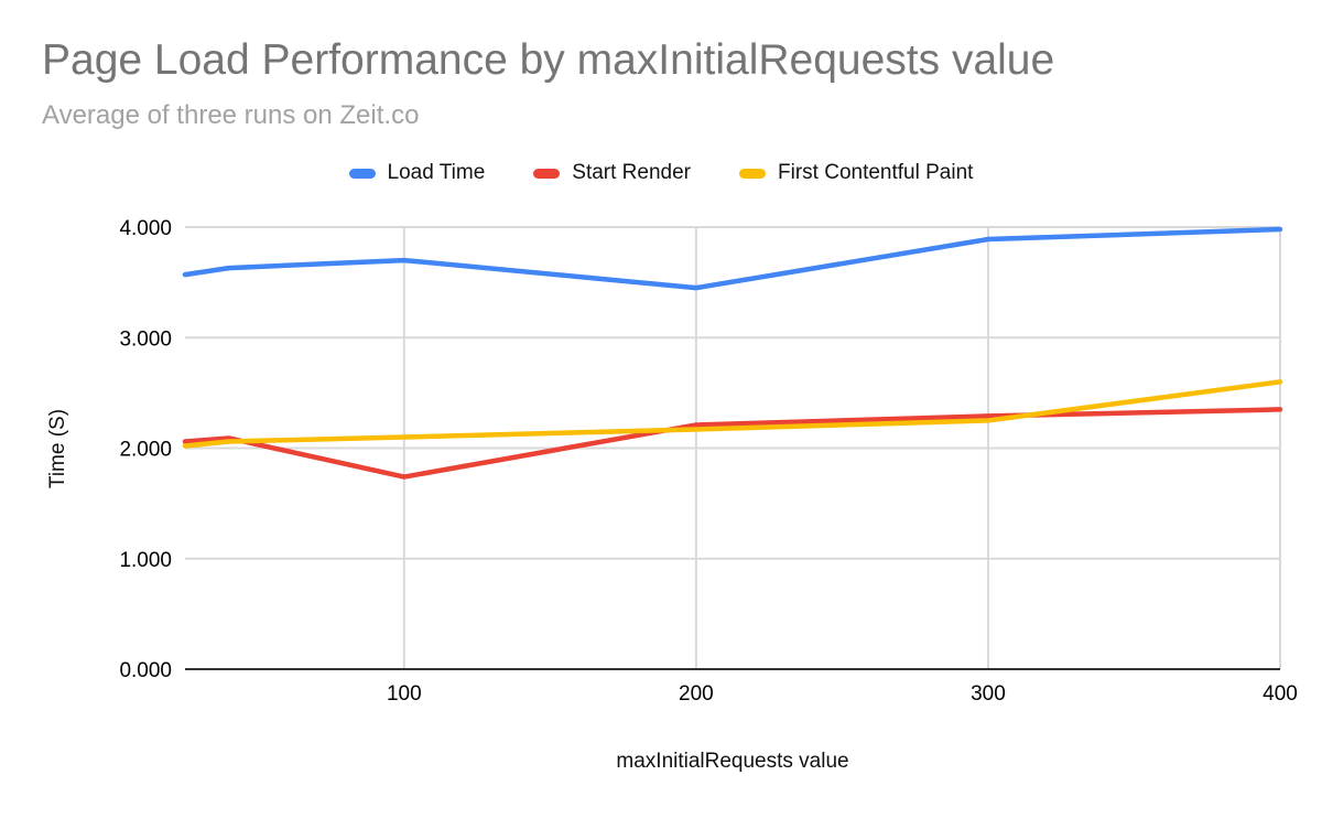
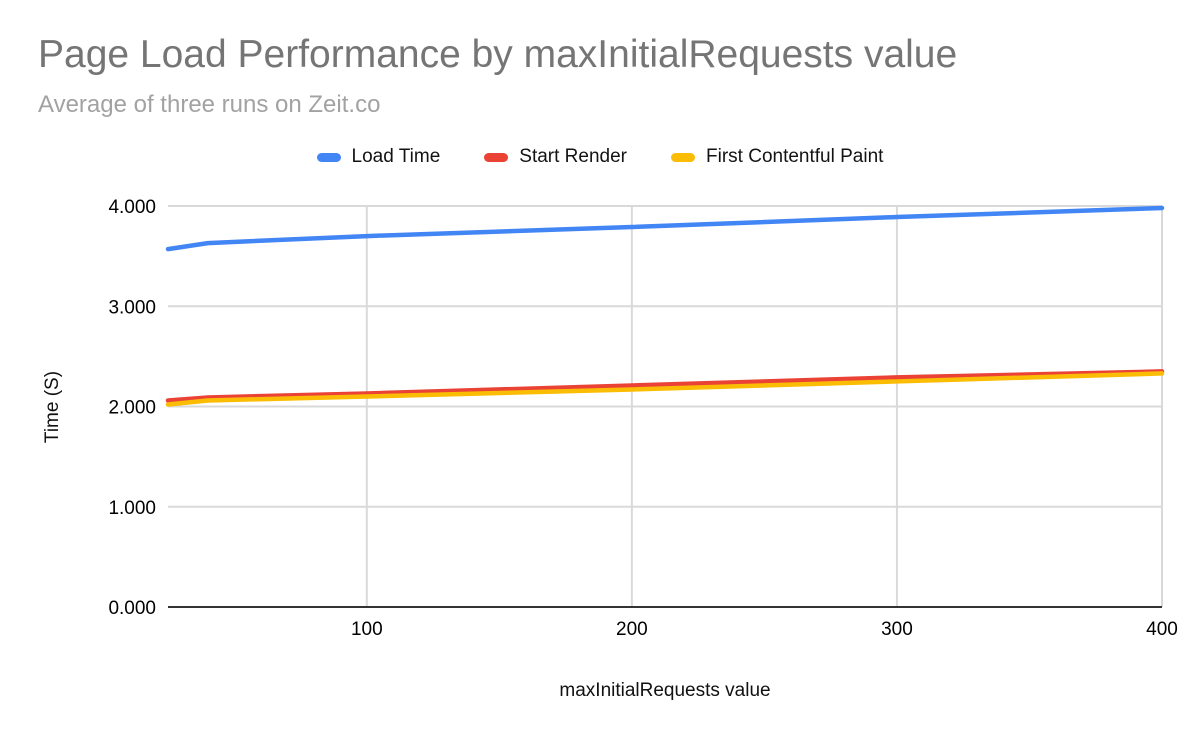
Start Render/100: 1.74 -> 2.13
Load Time/200: 3.45 -> 3.79
First Contentful Paint/400: 2.60 -> 2.33
